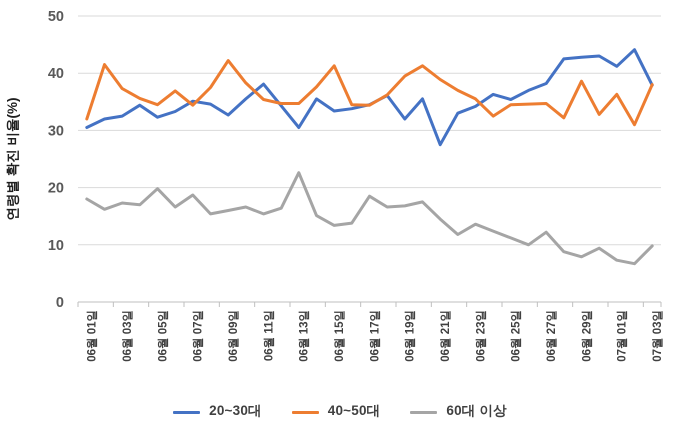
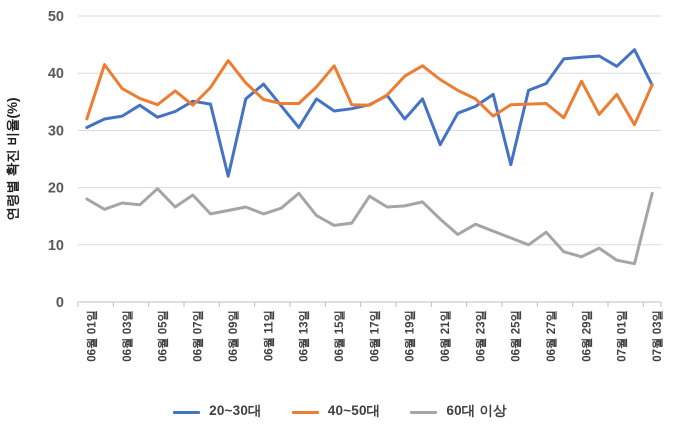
20~30대/06월 09일: 33 -> 22
60대 이상/06월 13일: 23 -> 19
20~30대/06월 25일: 35 -> 24
60대 이상/07월 03일: 10 -> 19
